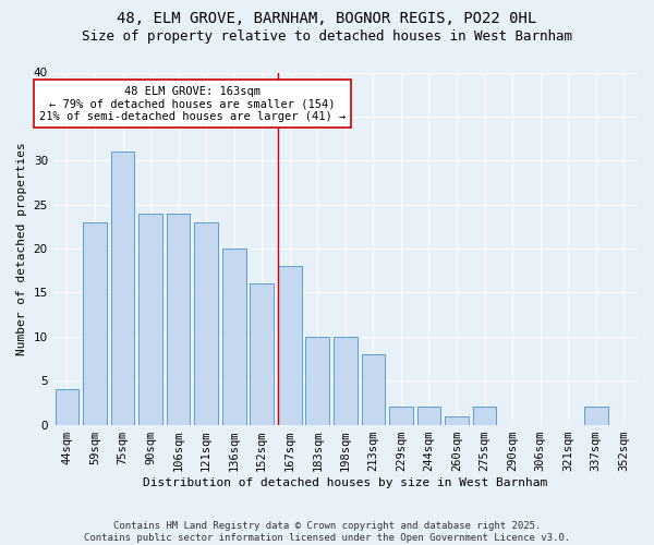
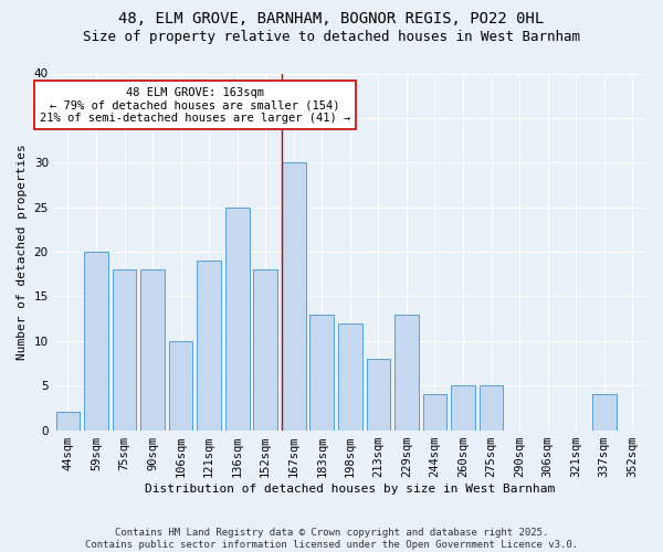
44sqm: 4 -> 2
59sqm: 23 -> 20
75sqm: 31 -> 18
90sqm: 24 -> 18
106sqm: 24 -> 10
121sqm: 23 -> 19
136sqm: 20 -> 25
152sqm: 16 -> 18
167sqm: 18 -> 30
183sqm: 10 -> 13
198sqm: 10 -> 12
229sqm: 2 -> 13
244sqm: 2 -> 4
260sqm: 1 -> 5
275sqm: 2 -> 5
337sqm: 2 -> 4
